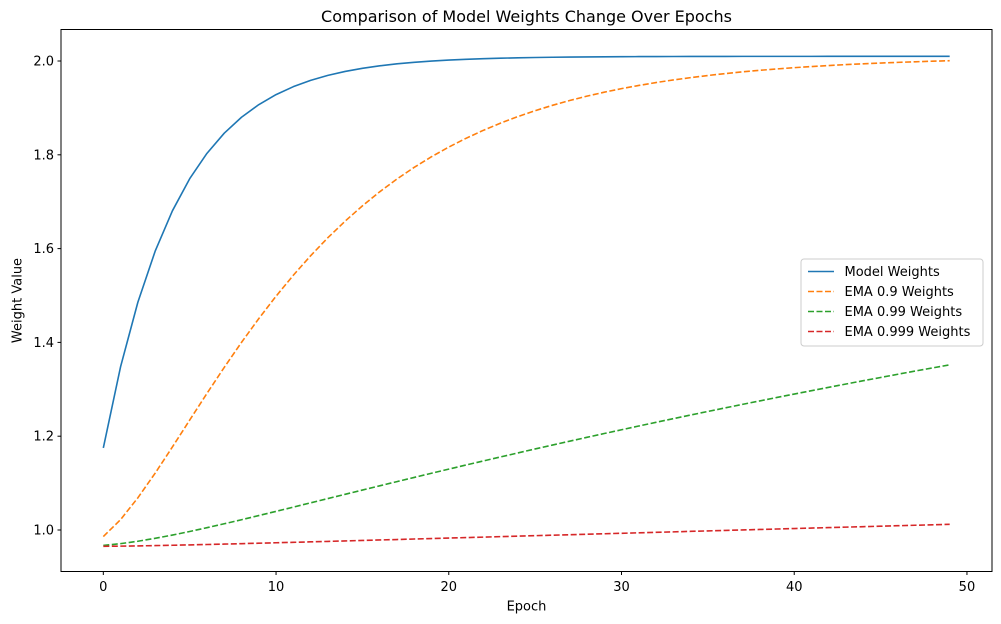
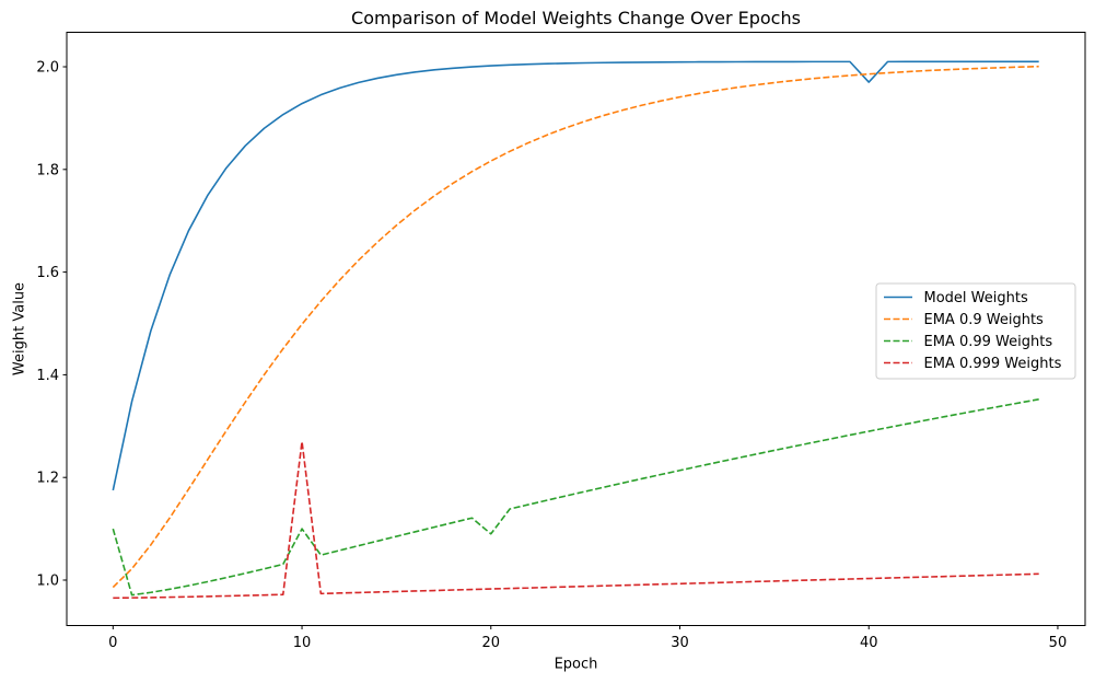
EMA 0.99 Weights/0: 0.97 -> 1.10
EMA 0.99 Weights/10: 1.04 -> 1.10
EMA 0.999 Weights/10: 0.97 -> 1.27
EMA 0.99 Weights/20: 1.13 -> 1.09
Model Weights/40: 2.01 -> 1.97
